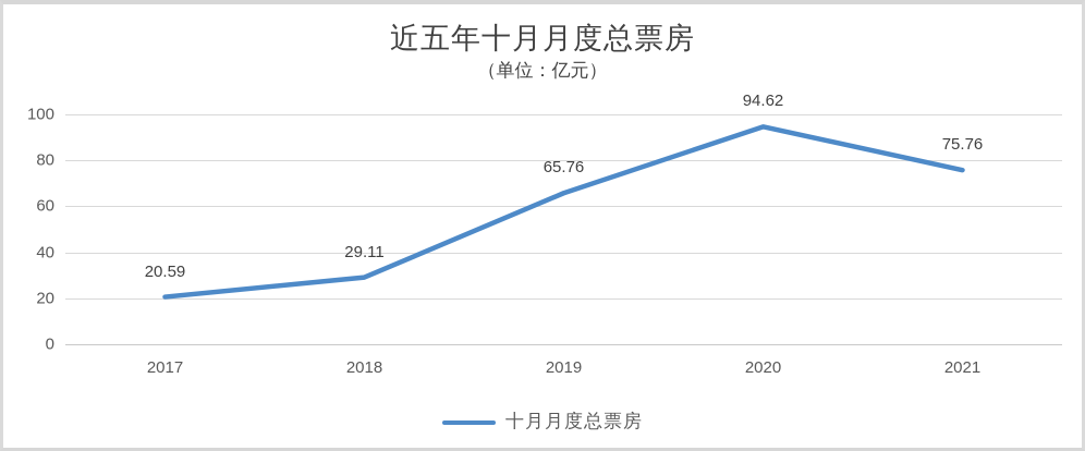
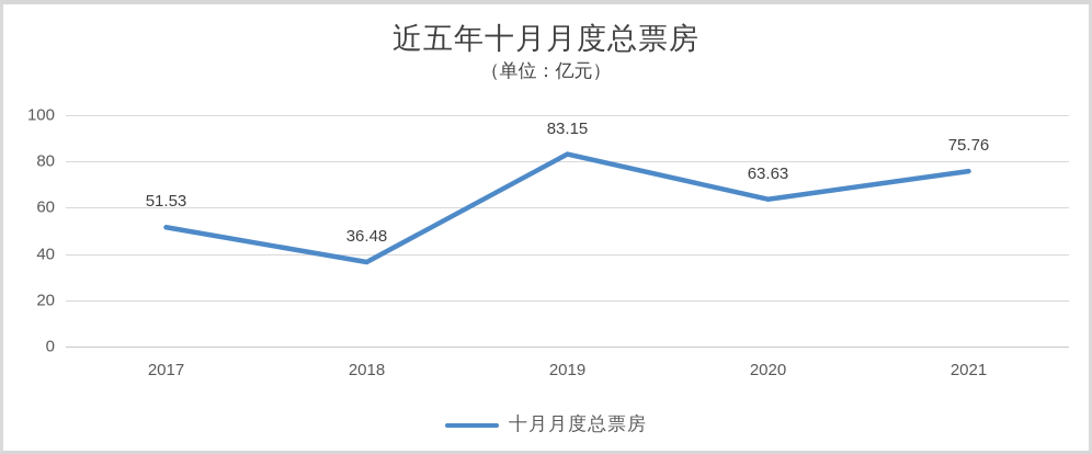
2017: 20.59 -> 51.53
2018: 29.11 -> 36.48
2019: 65.76 -> 83.15
2020: 94.62 -> 63.63
